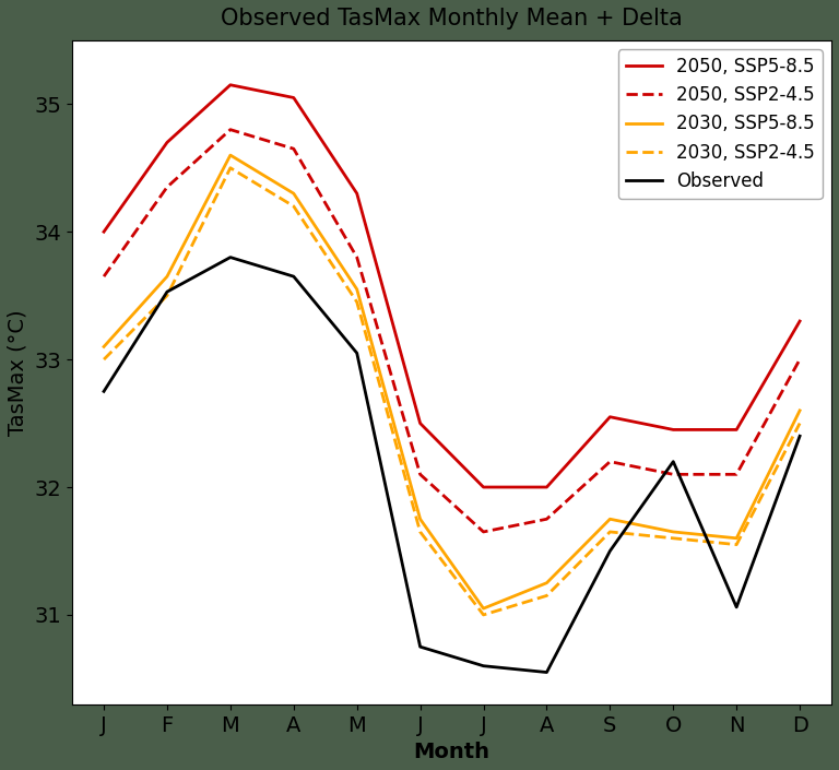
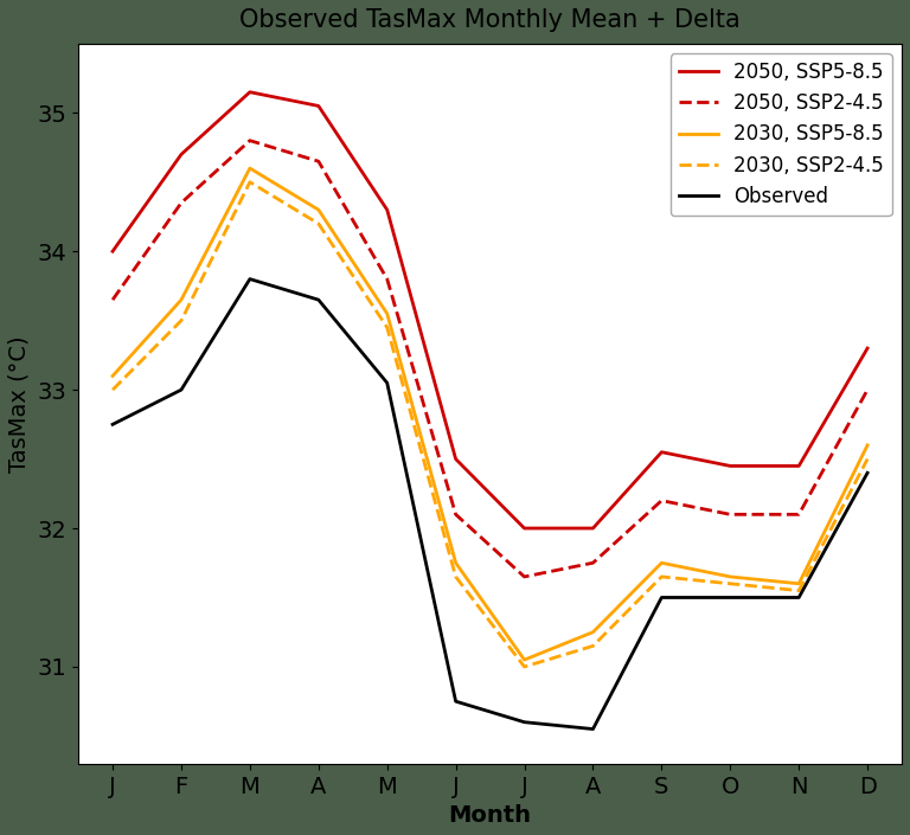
Observed/F: 33.53 -> 33.00
Observed/O: 32.20 -> 31.50
Observed/N: 31.06 -> 31.50
